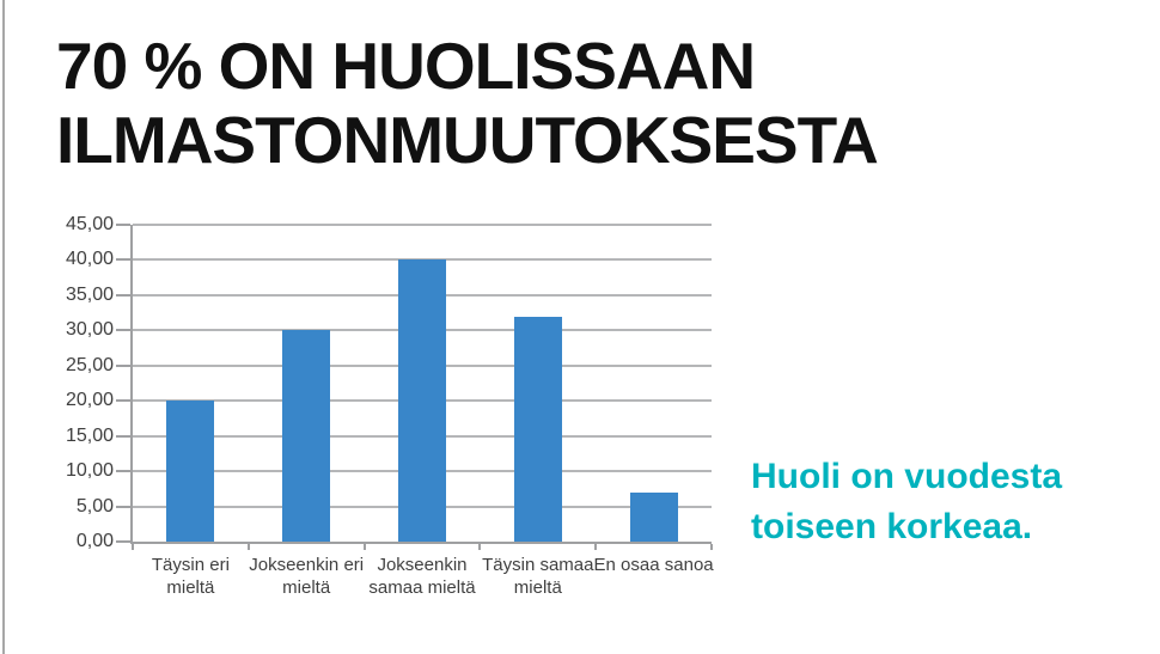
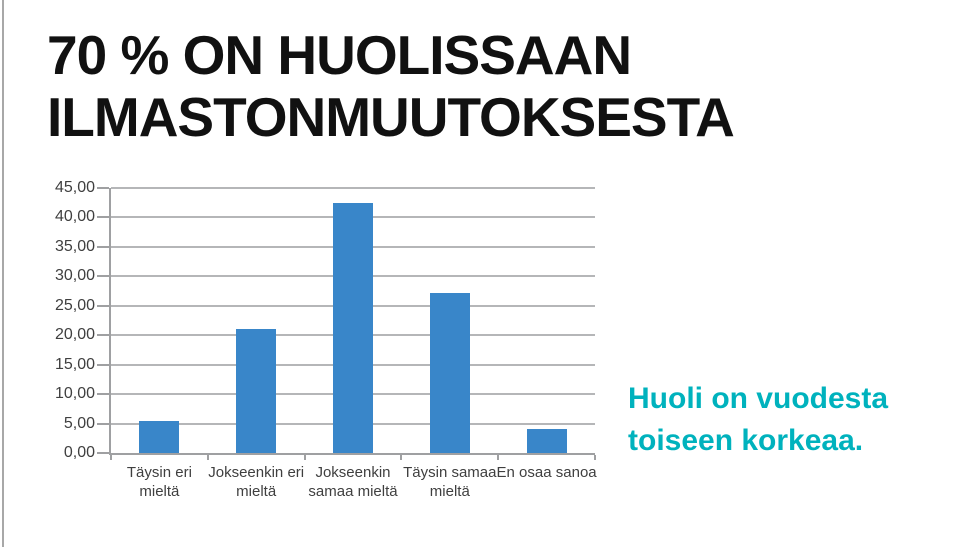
Täysin eri mieltä: 20 -> 5
Jokseenkin eri mieltä: 30 -> 21
Jokseenkin samaa mieltä: 40 -> 42
Täysin samaa mieltä: 32 -> 27
En osaa sanoa: 7 -> 4
